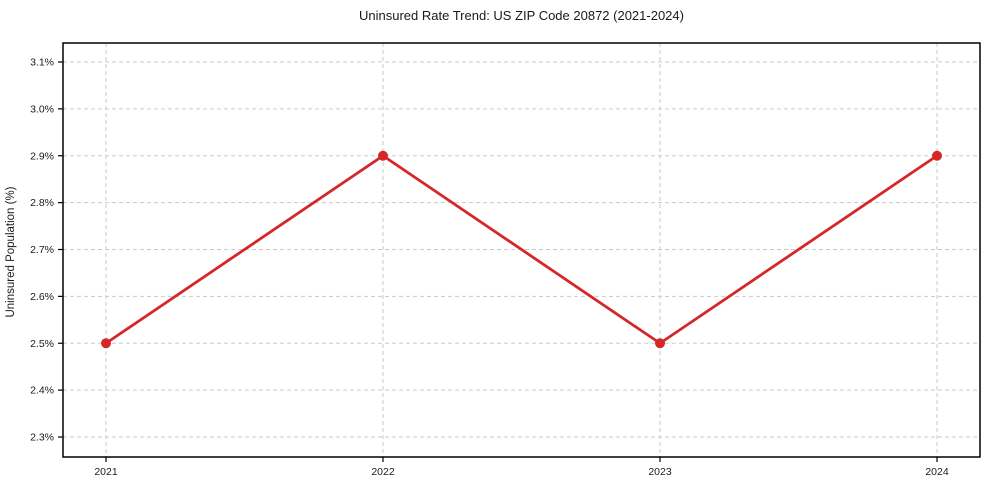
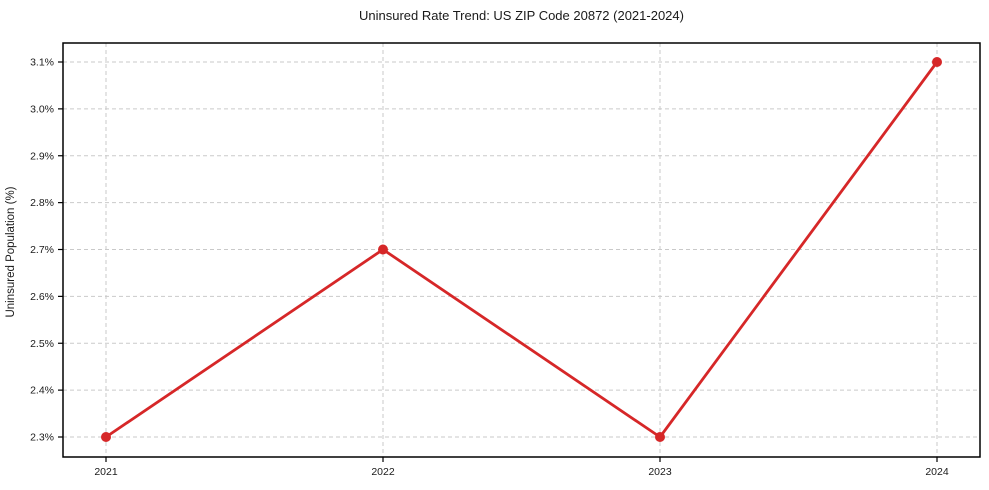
2021: 2.5% -> 2.3%
2022: 2.9% -> 2.7%
2023: 2.5% -> 2.3%
2024: 2.9% -> 3.1%
